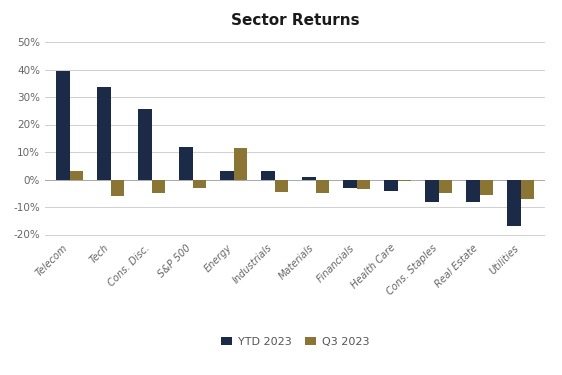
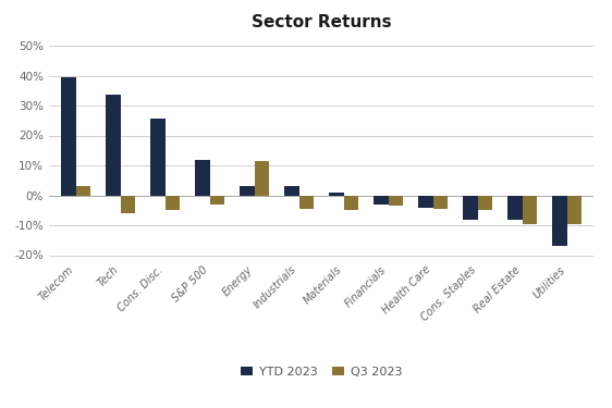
Q3 2023/Health Care: -0.5% -> -4.5%
Q3 2023/Real Estate: -5.5% -> -9.5%
Q3 2023/Utilities: -7.0% -> -9.5%
